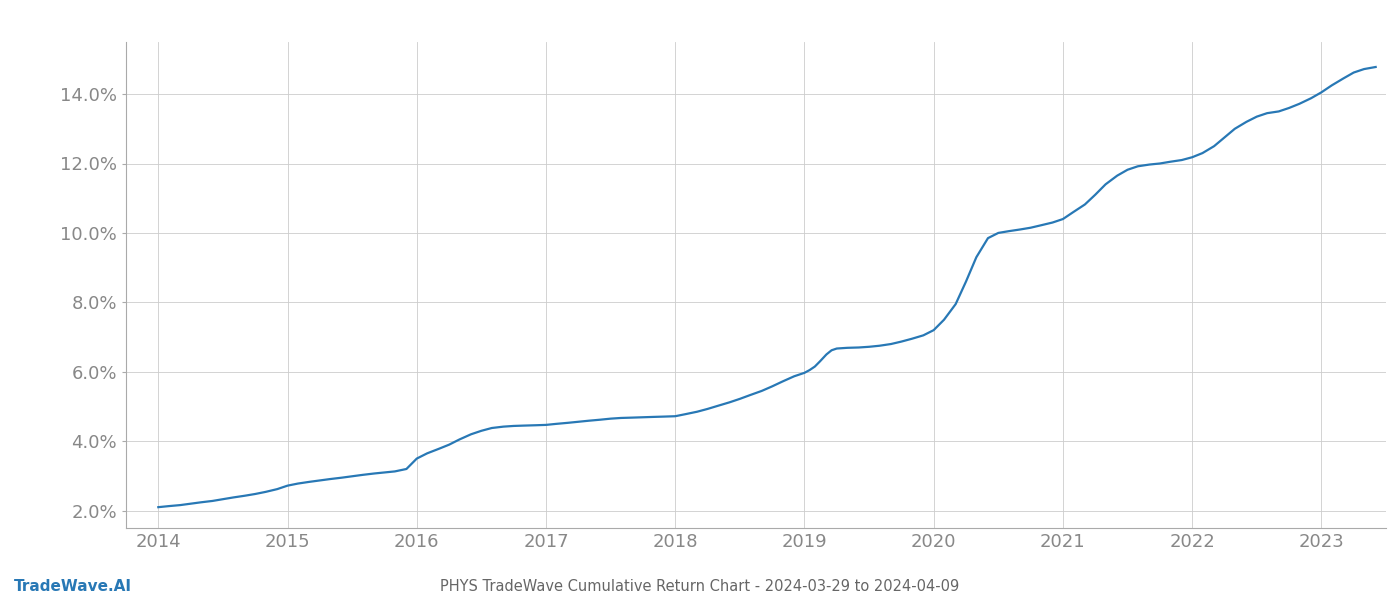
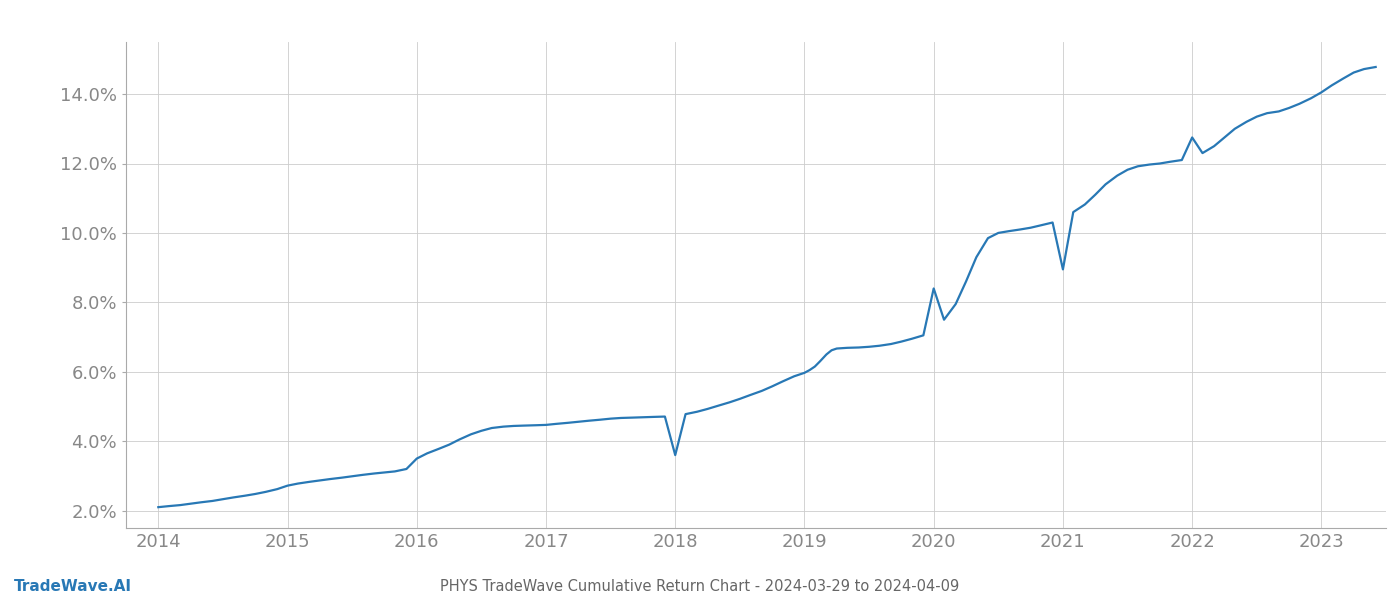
2018: 4.72% -> 3.60%
2020: 7.20% -> 8.40%
2021: 10.40% -> 8.95%
2022: 12.18% -> 12.75%
